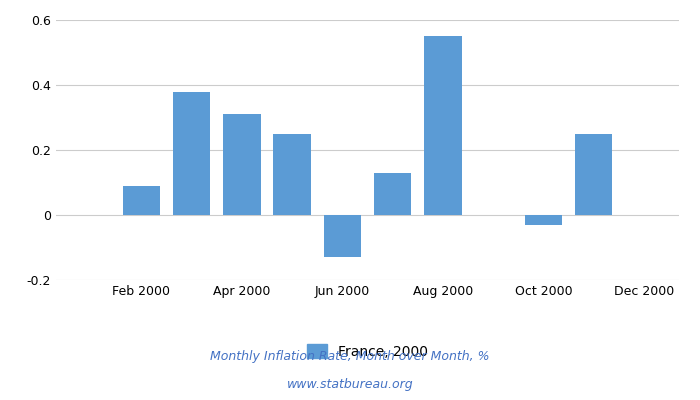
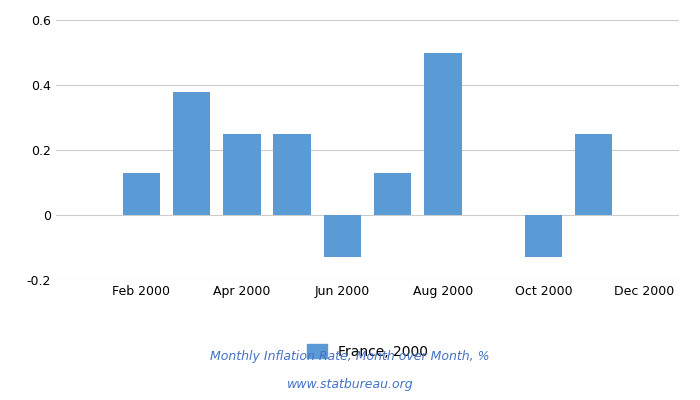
Feb 2000: 0.09 -> 0.13
Apr 2000: 0.31 -> 0.25
Aug 2000: 0.55 -> 0.50
Oct 2000: -0.03 -> -0.13
